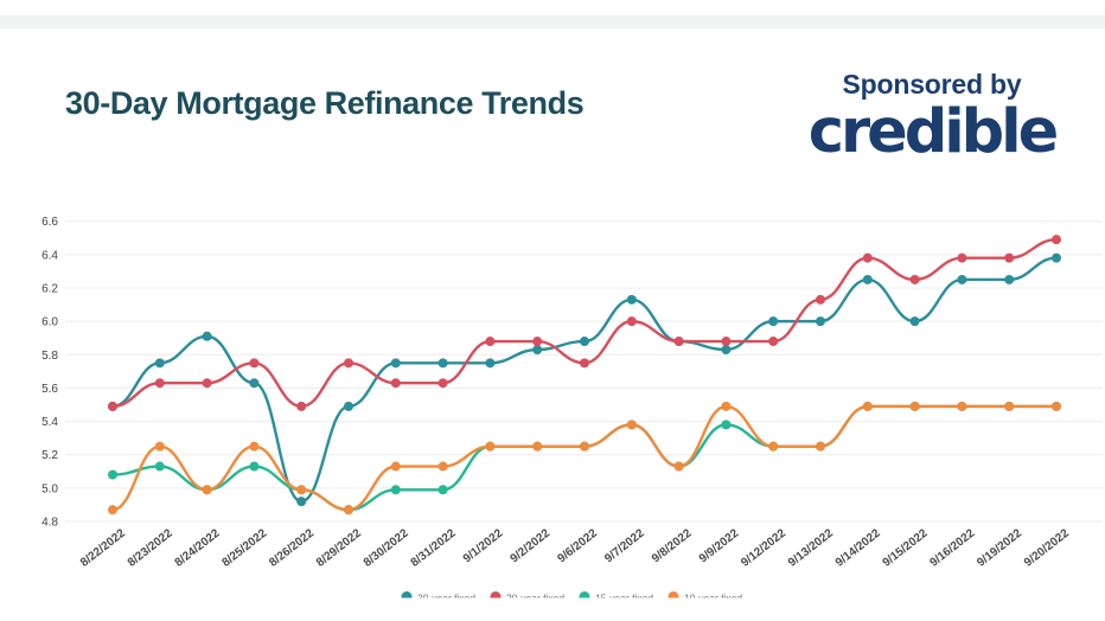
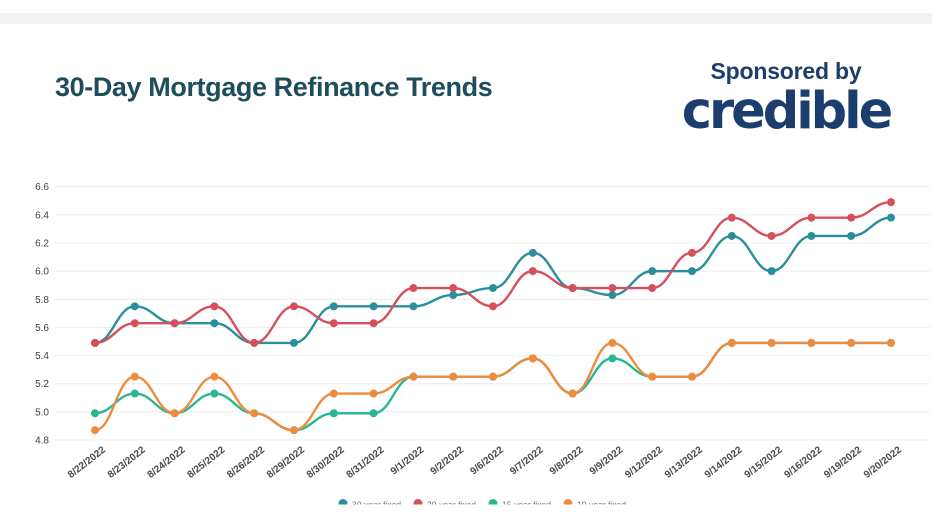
15-year fixed/8/22/2022: 5.08 -> 4.99
30-year fixed/8/24/2022: 5.91 -> 5.63
30-year fixed/8/26/2022: 4.92 -> 5.49
